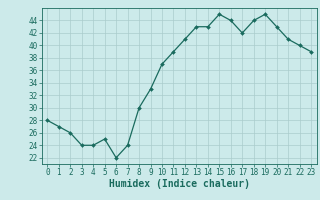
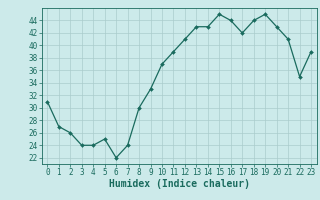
0: 28 -> 31
22: 40 -> 35
